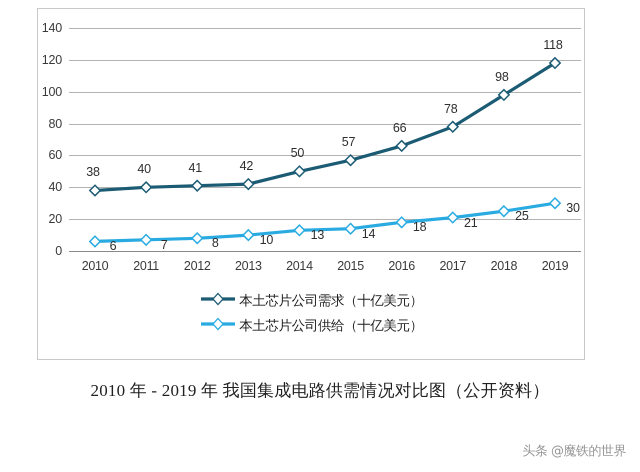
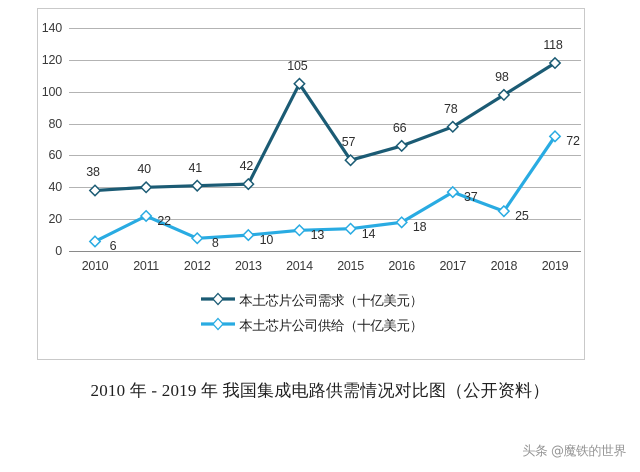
本土芯片公司供给（十亿美元）/2011: 7 -> 22
本土芯片公司需求（十亿美元）/2014: 50 -> 105
本土芯片公司供给（十亿美元）/2017: 21 -> 37
本土芯片公司供给（十亿美元）/2019: 30 -> 72
